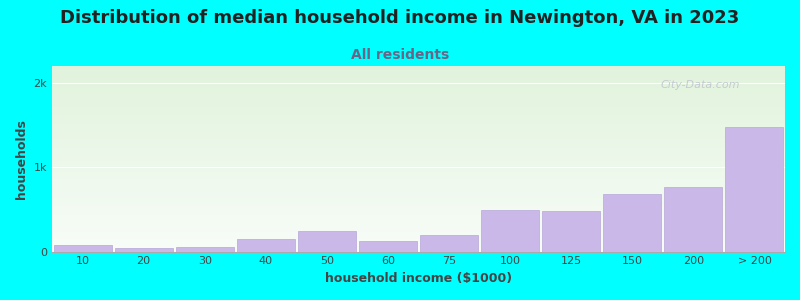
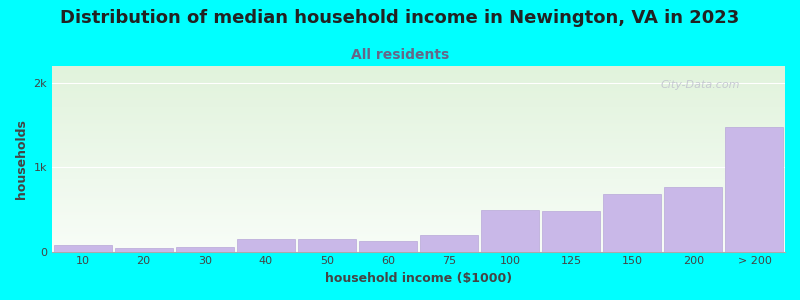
50: 0.24k -> 0.14k
